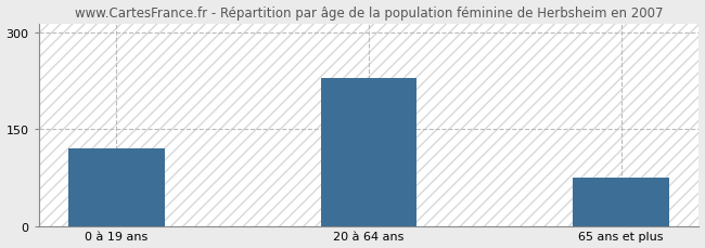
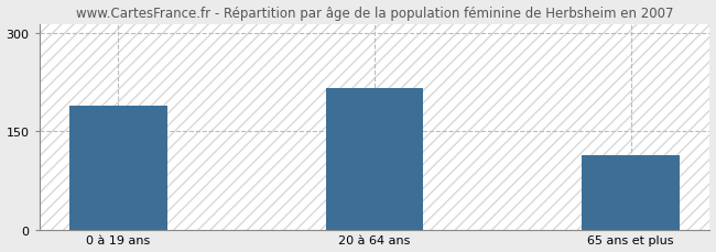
0 à 19 ans: 120 -> 190
20 à 64 ans: 230 -> 216
65 ans et plus: 75 -> 114
